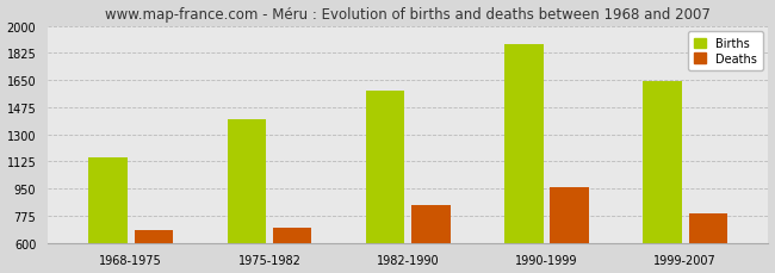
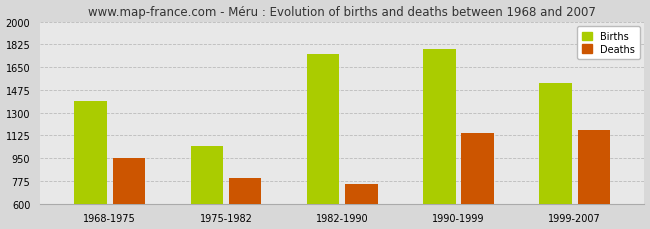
Births/1968-1975: 1150 -> 1390
Deaths/1968-1975: 680 -> 950
Births/1975-1982: 1400 -> 1040
Deaths/1975-1982: 700 -> 800
Births/1982-1990: 1580 -> 1750
Deaths/1982-1990: 840 -> 750
Births/1990-1999: 1880 -> 1790
Deaths/1990-1999: 960 -> 1140
Births/1999-2007: 1640 -> 1530
Deaths/1999-2007: 790 -> 1170
